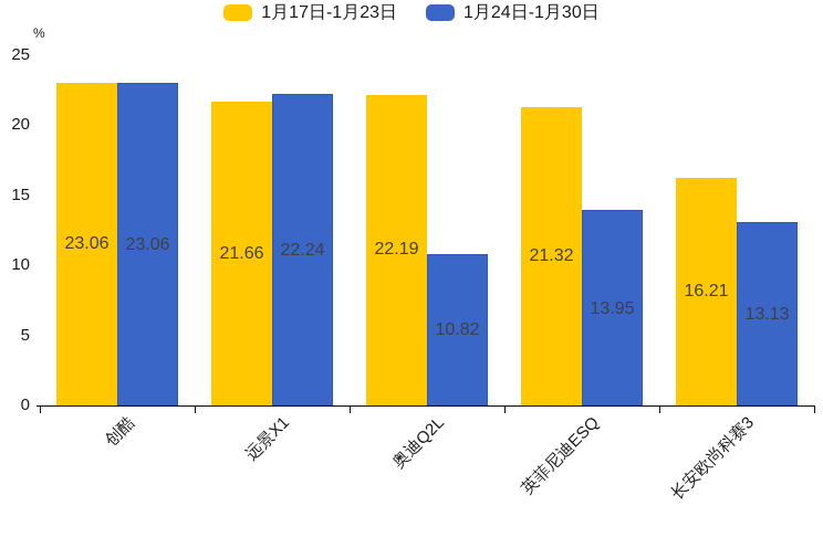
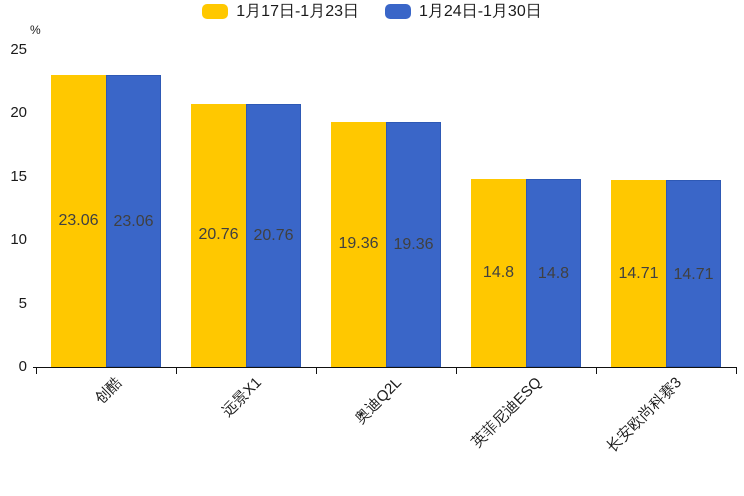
1月17日-1月23日/远景X1: 21.66 -> 20.76
1月24日-1月30日/远景X1: 22.24 -> 20.76
1月17日-1月23日/奥迪Q2L: 22.19 -> 19.36
1月24日-1月30日/奥迪Q2L: 10.82 -> 19.36
1月17日-1月23日/英菲尼迪ESQ: 21.32 -> 14.8
1月24日-1月30日/英菲尼迪ESQ: 13.95 -> 14.8
1月17日-1月23日/长安欧尚科赛3: 16.21 -> 14.71
1月24日-1月30日/长安欧尚科赛3: 13.13 -> 14.71
